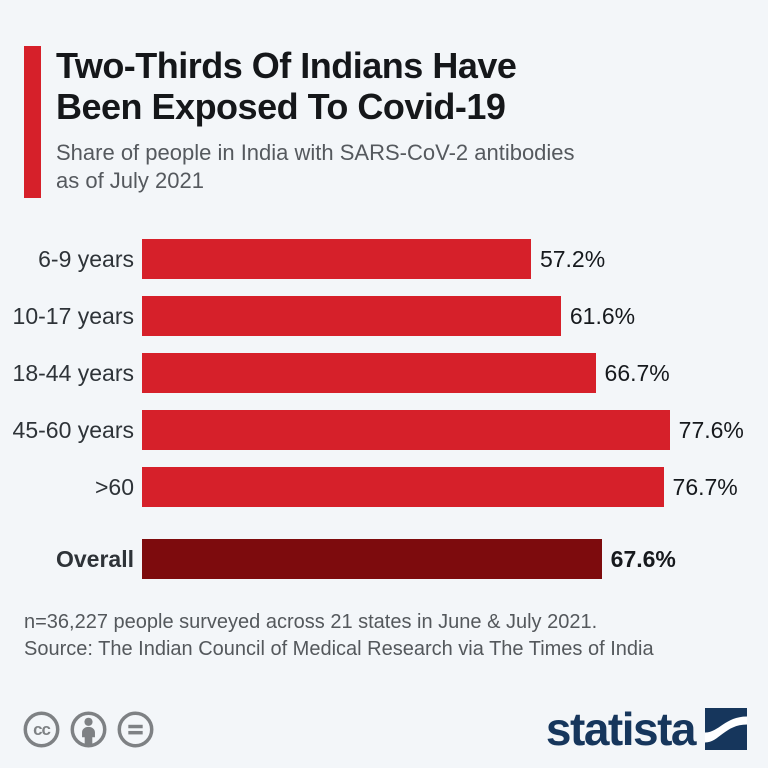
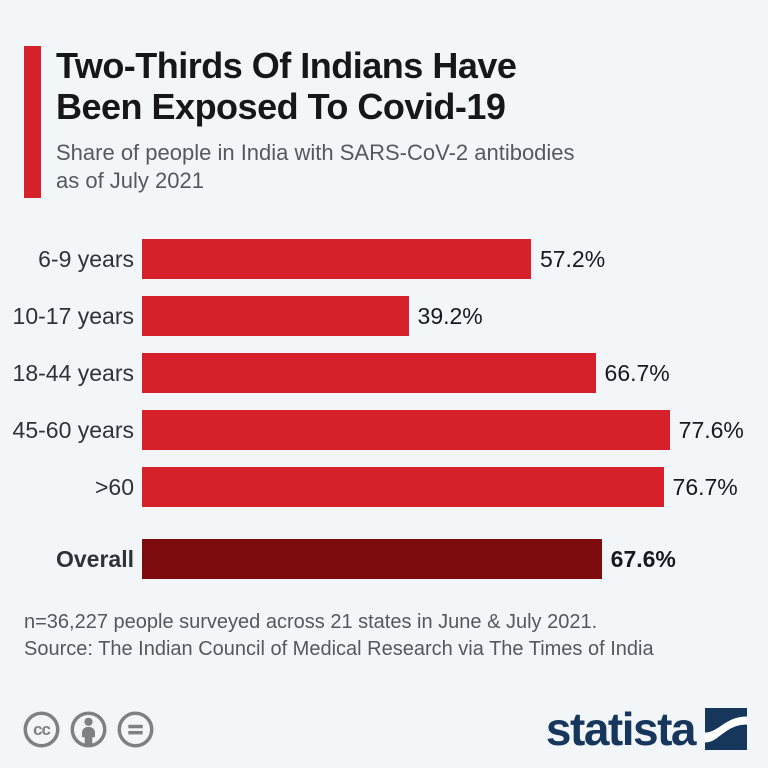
10-17 years: 61.6% -> 39.2%
